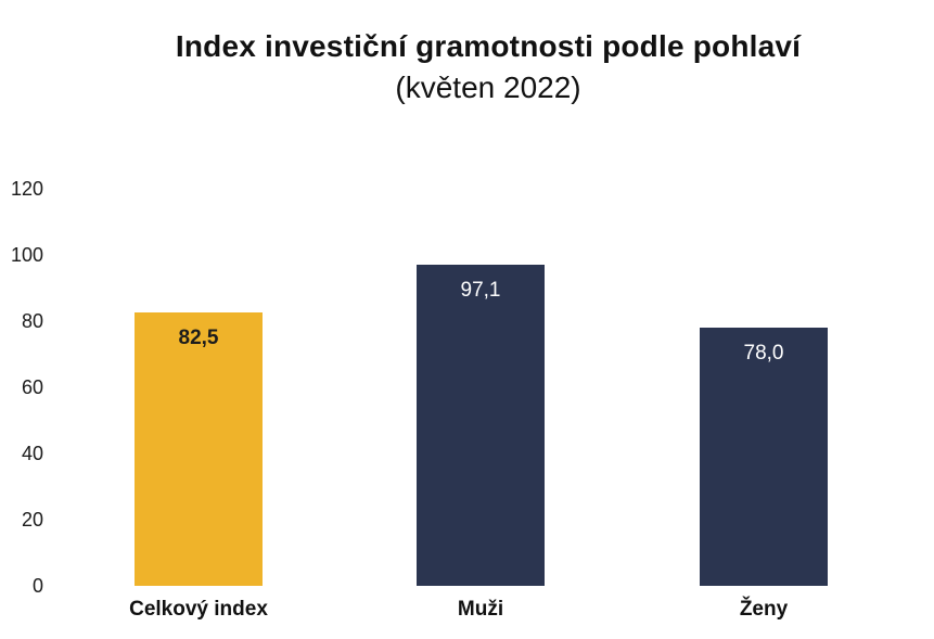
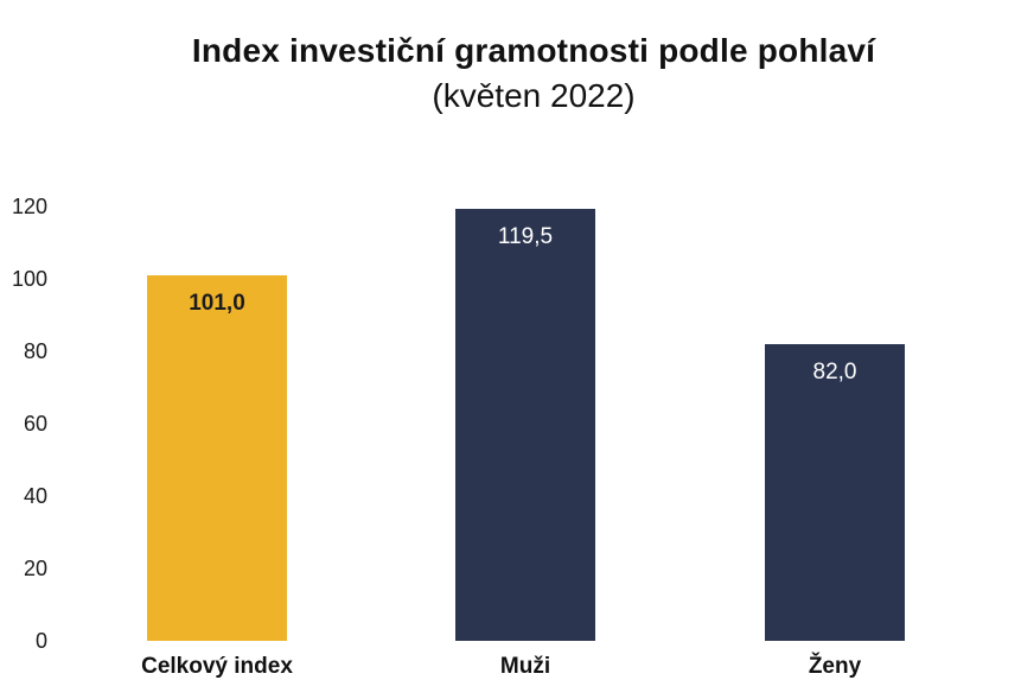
Celkový index: 82,5 -> 101,0
Muži: 97,1 -> 119,5
Ženy: 78,0 -> 82,0
